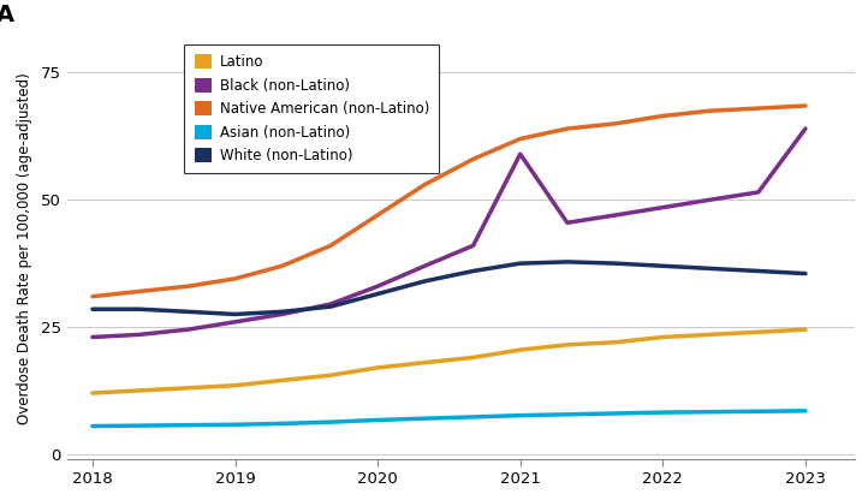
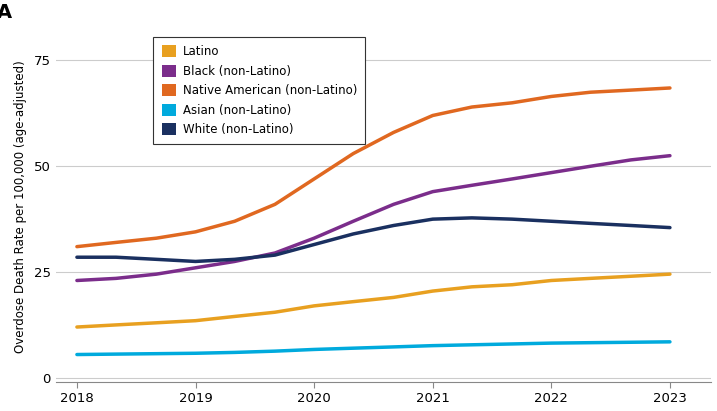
Black (non-Latino)/2021: 59.0 -> 44.0
Black (non-Latino)/2023: 64.0 -> 52.5
